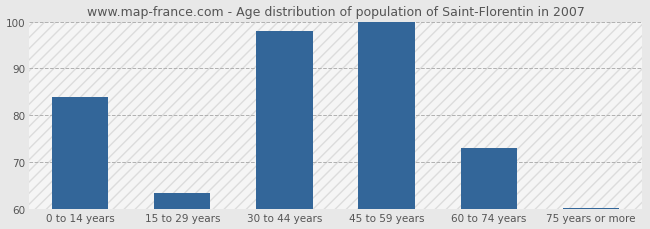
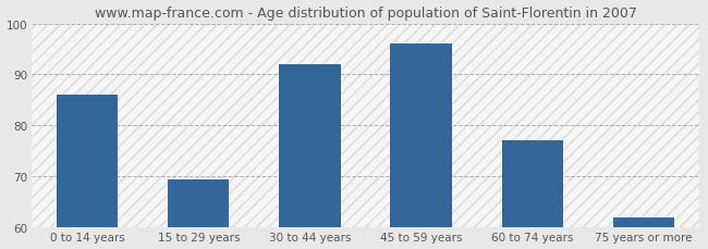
0 to 14 years: 84.0 -> 86.0
15 to 29 years: 63.5 -> 69.5
30 to 44 years: 98.0 -> 92.0
45 to 59 years: 100.0 -> 96.0
60 to 74 years: 73.0 -> 77.0
75 years or more: 60.3 -> 62.0
